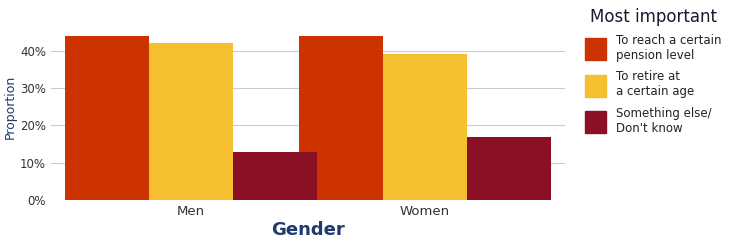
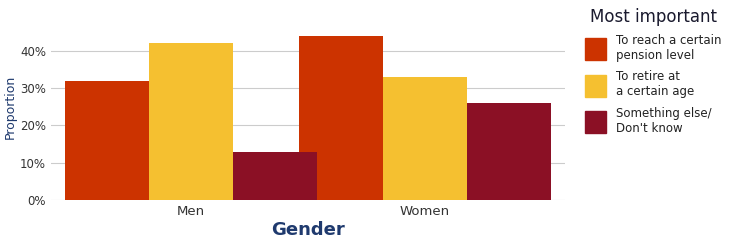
To reach a certain pension level/Men: 44% -> 32%
To retire at a certain age/Women: 39% -> 33%
Something else/ Don't know/Women: 17% -> 26%
